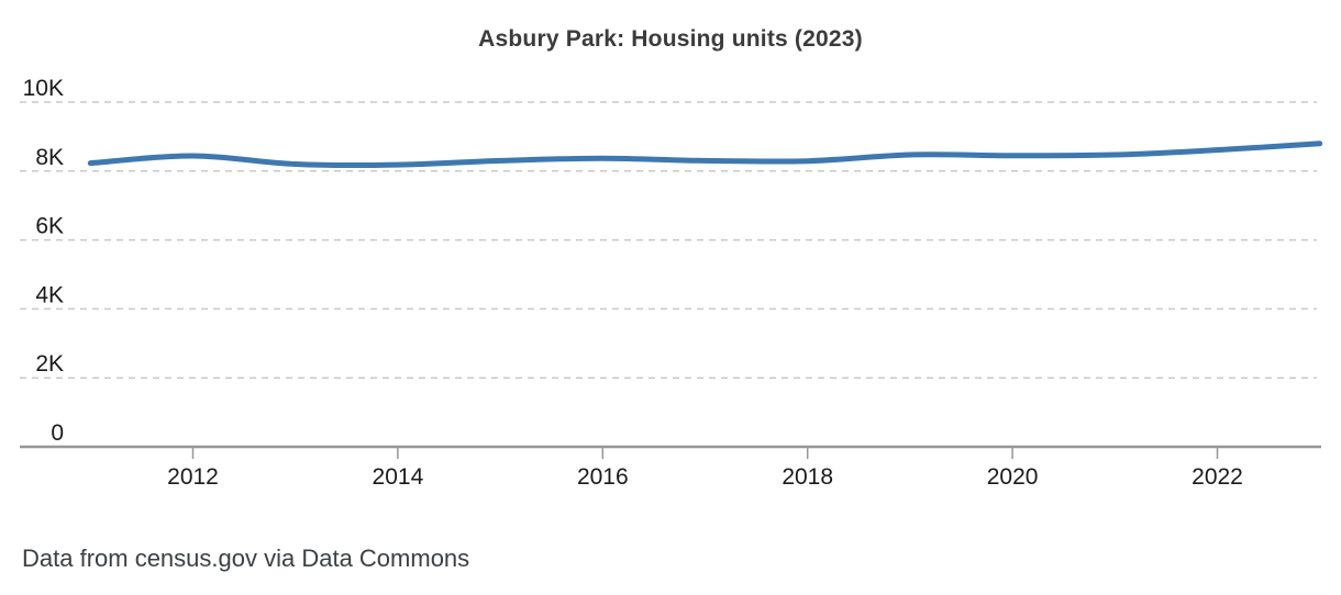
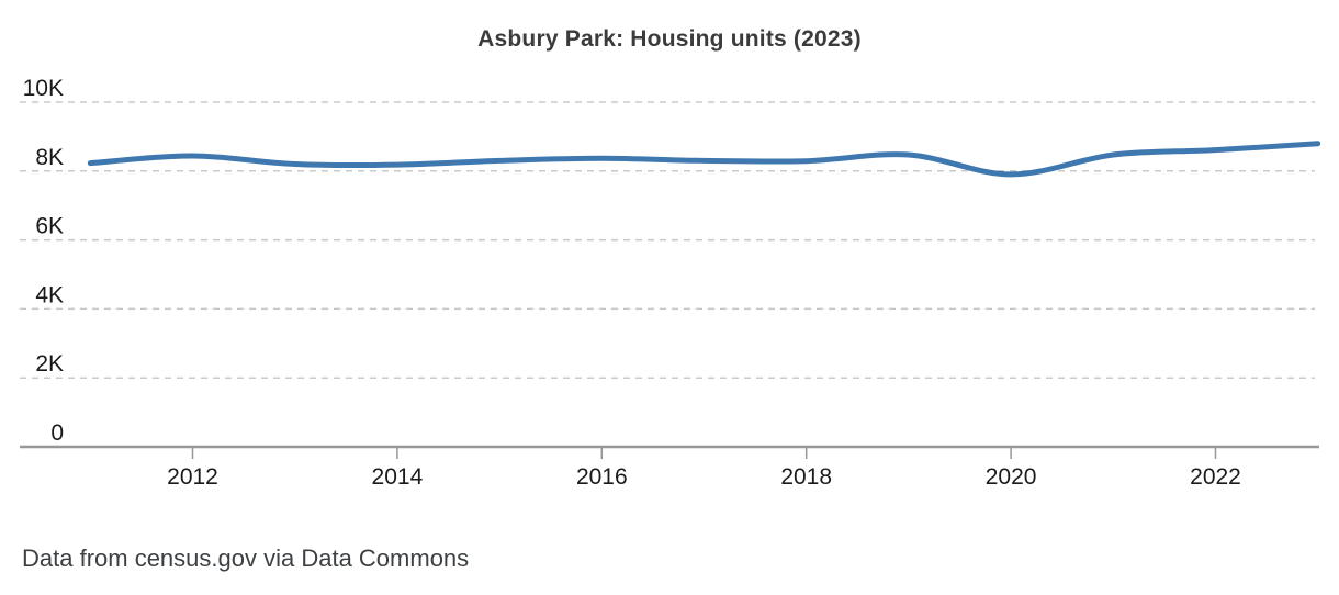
2020: 8.4K -> 7.9K
